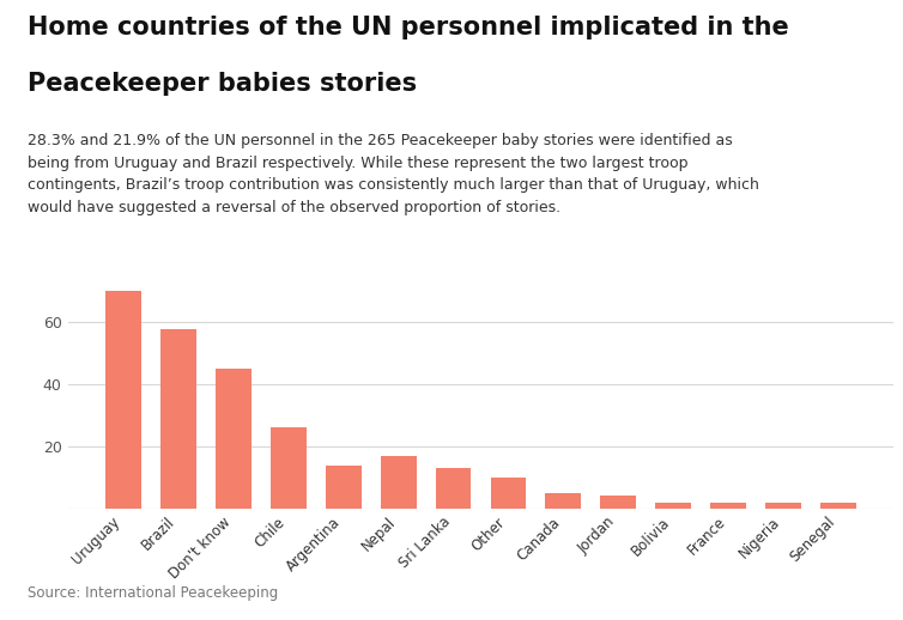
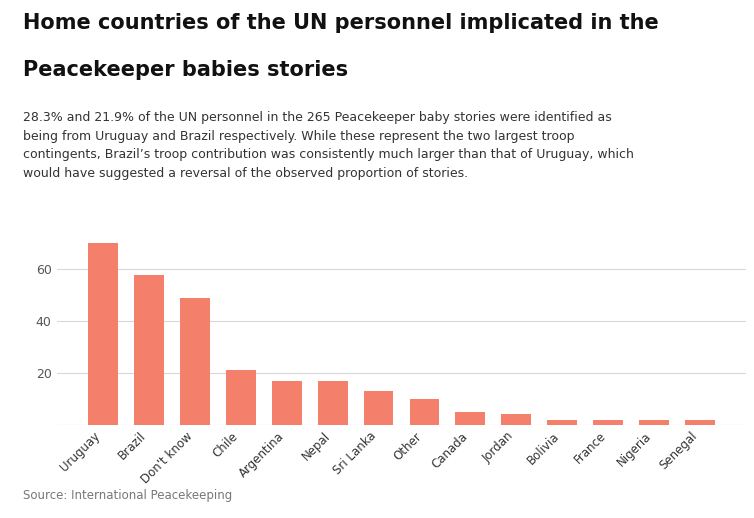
Don't know: 45 -> 49
Chile: 26 -> 21
Argentina: 14 -> 17
